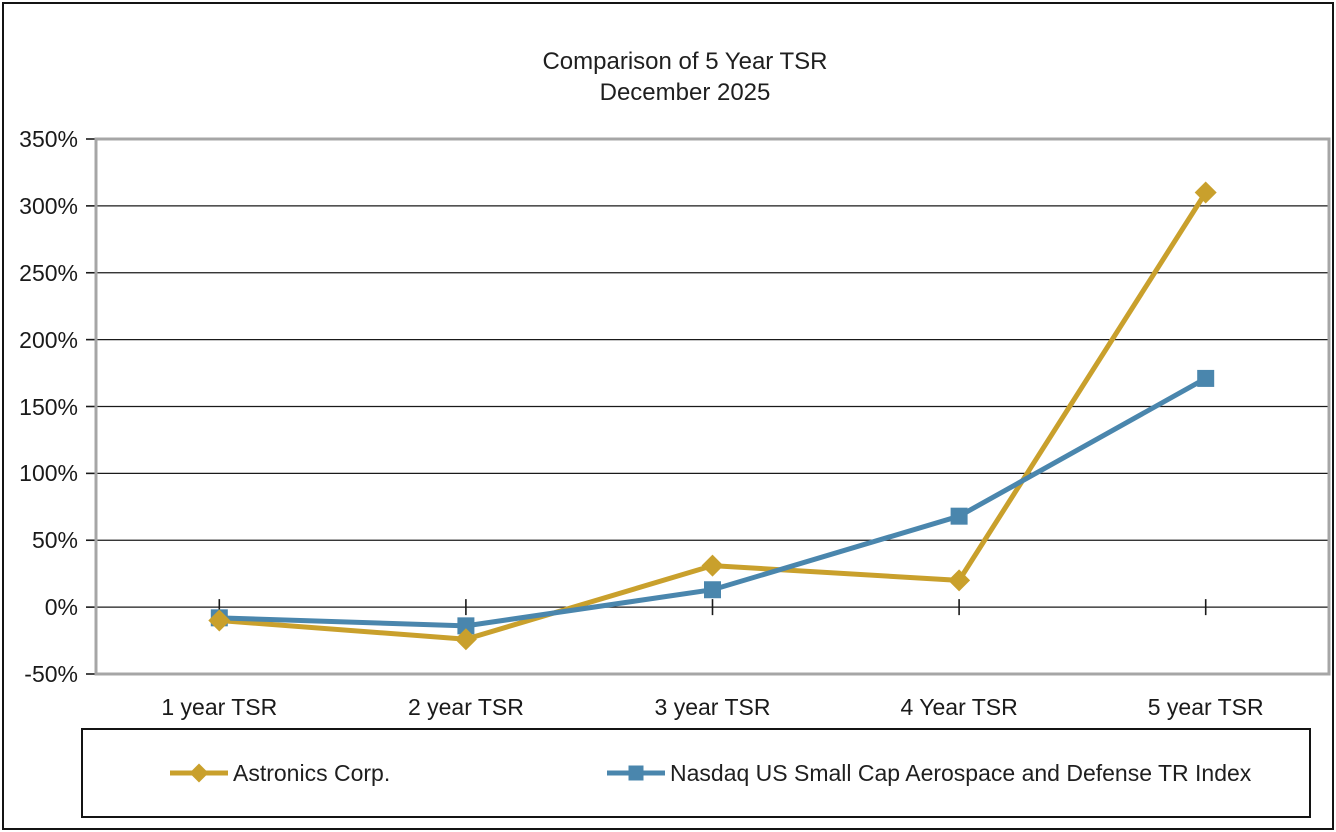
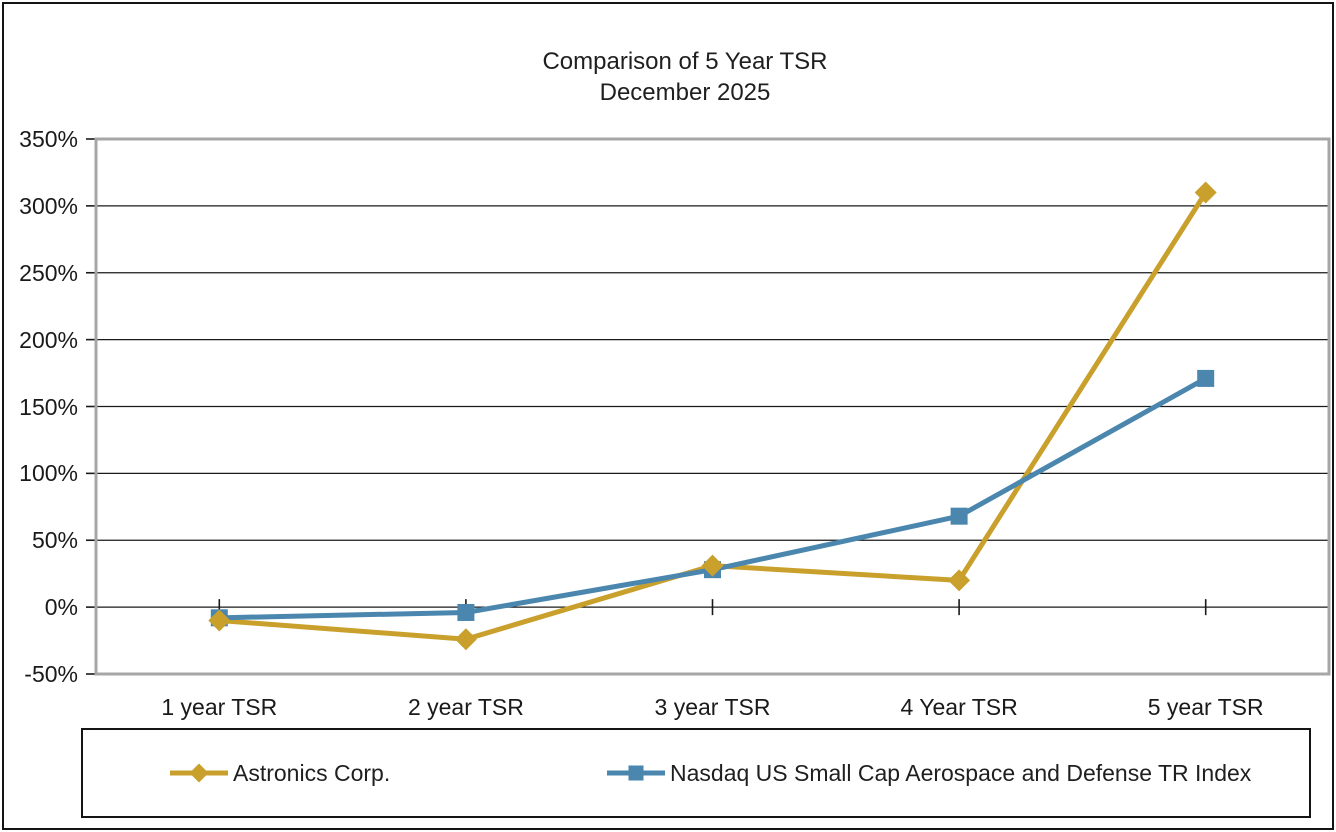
Nasdaq US Small Cap Aerospace and Defense TR Index/2 year TSR: -14% -> -4%
Nasdaq US Small Cap Aerospace and Defense TR Index/3 year TSR: 13% -> 28%
